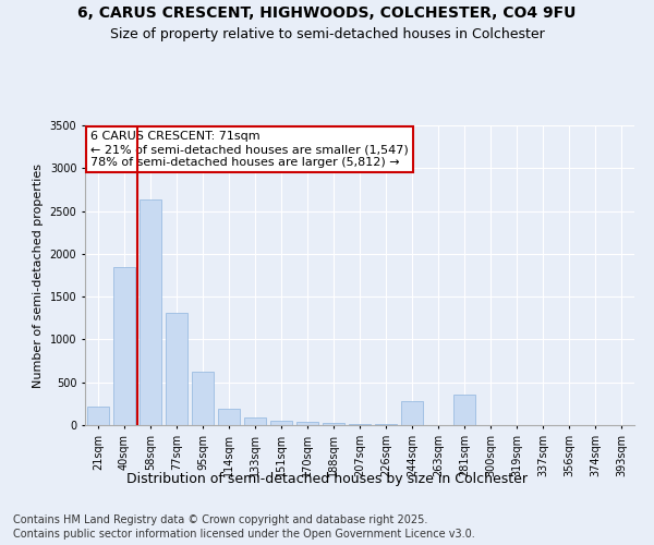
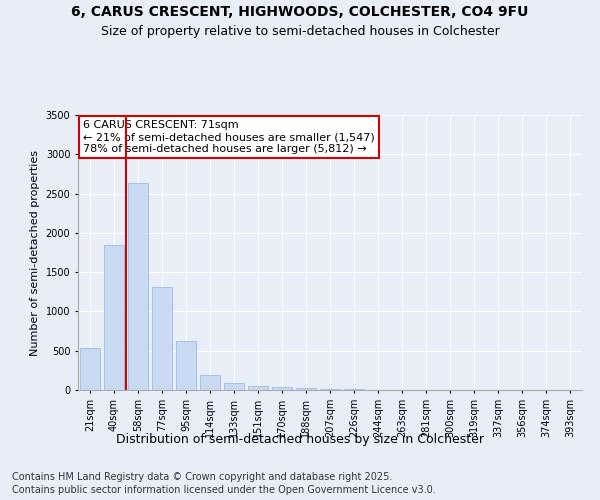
21sqm: 220 -> 530
244sqm: 280 -> 0
281sqm: 360 -> 0
